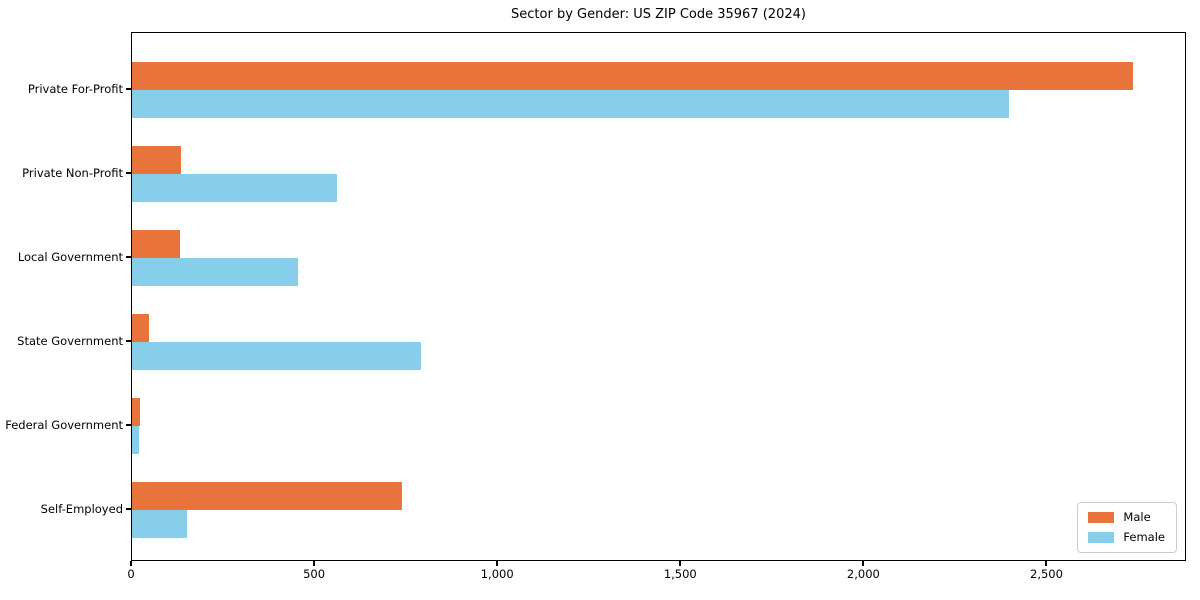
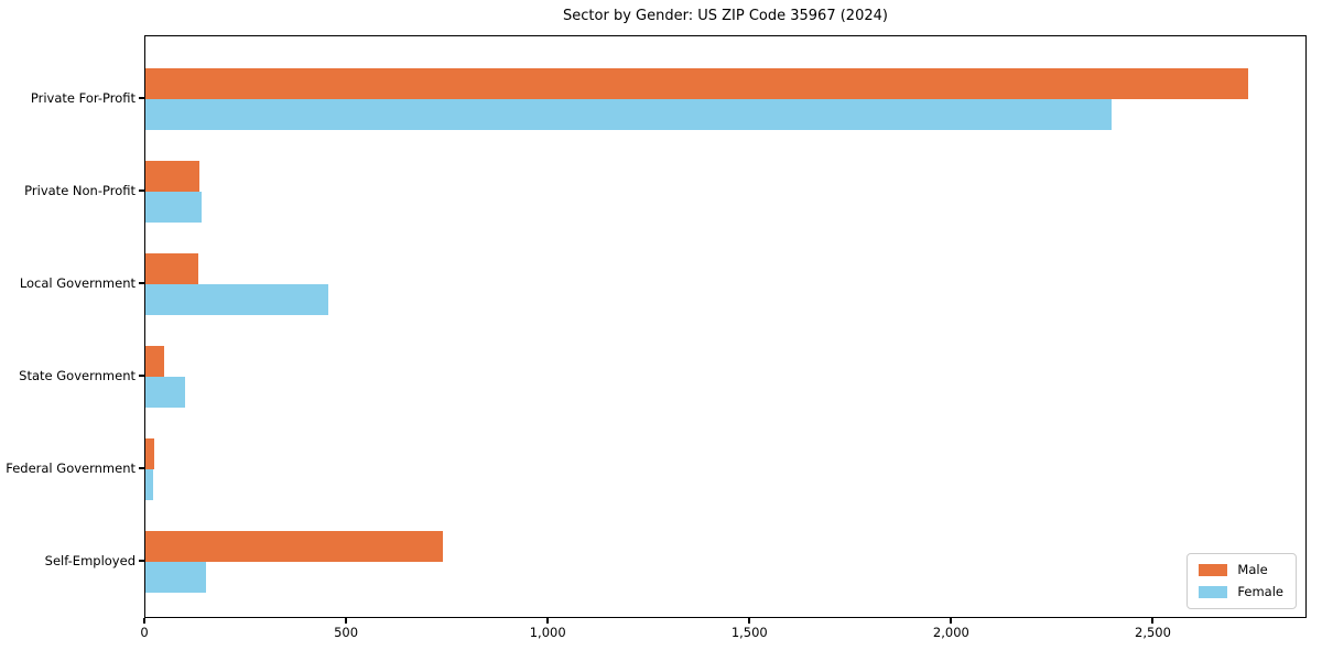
Female/Private Non-Profit: 560 -> 140
Female/State Government: 790 -> 100
